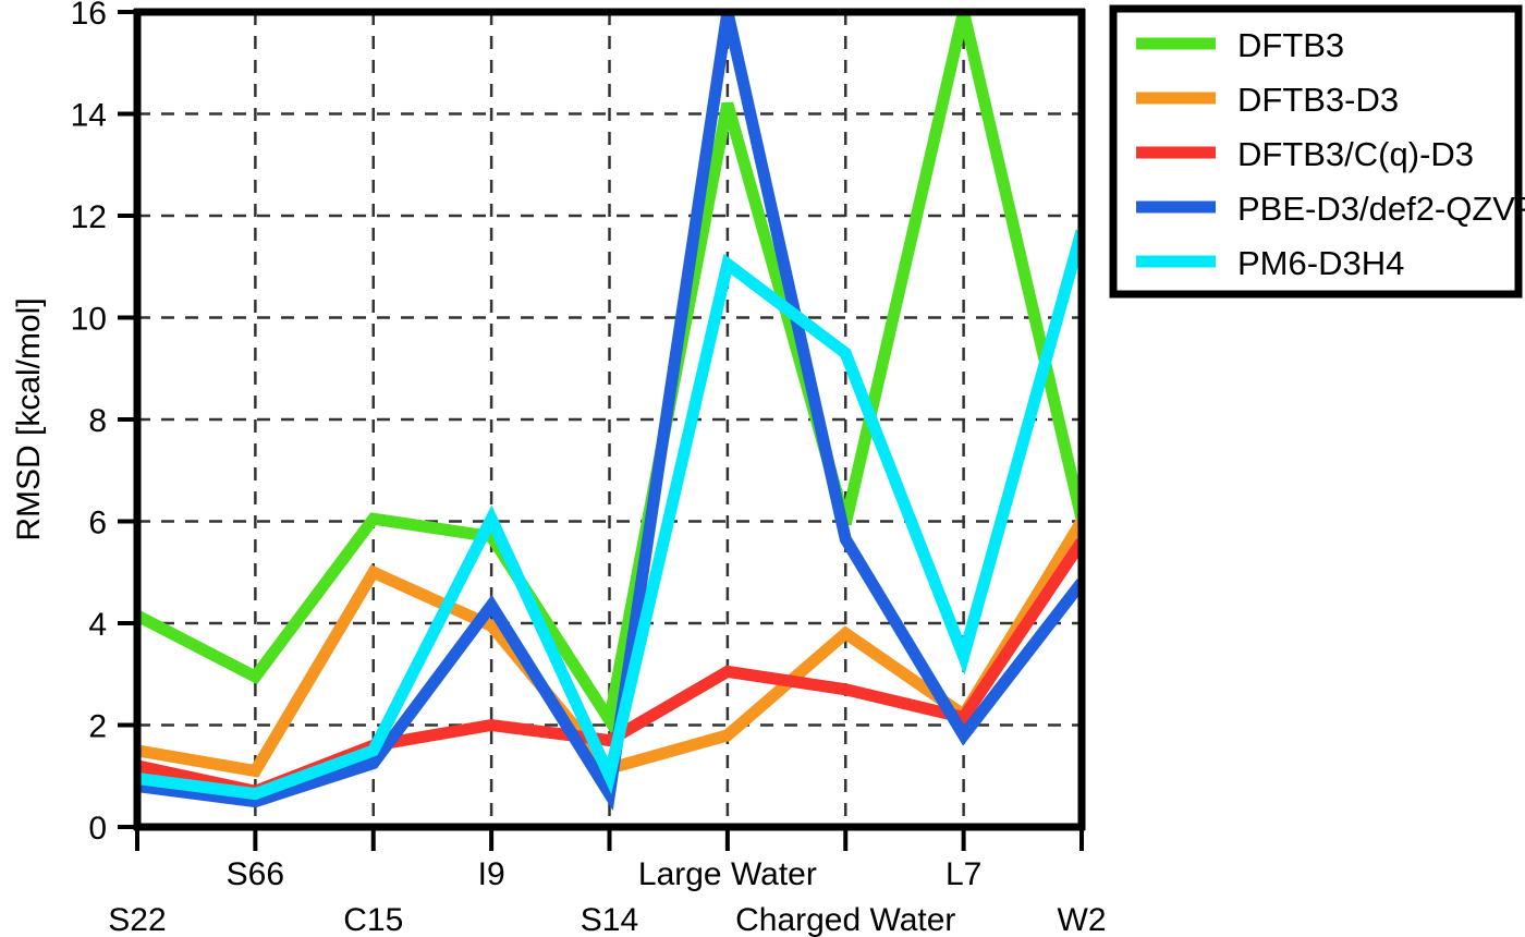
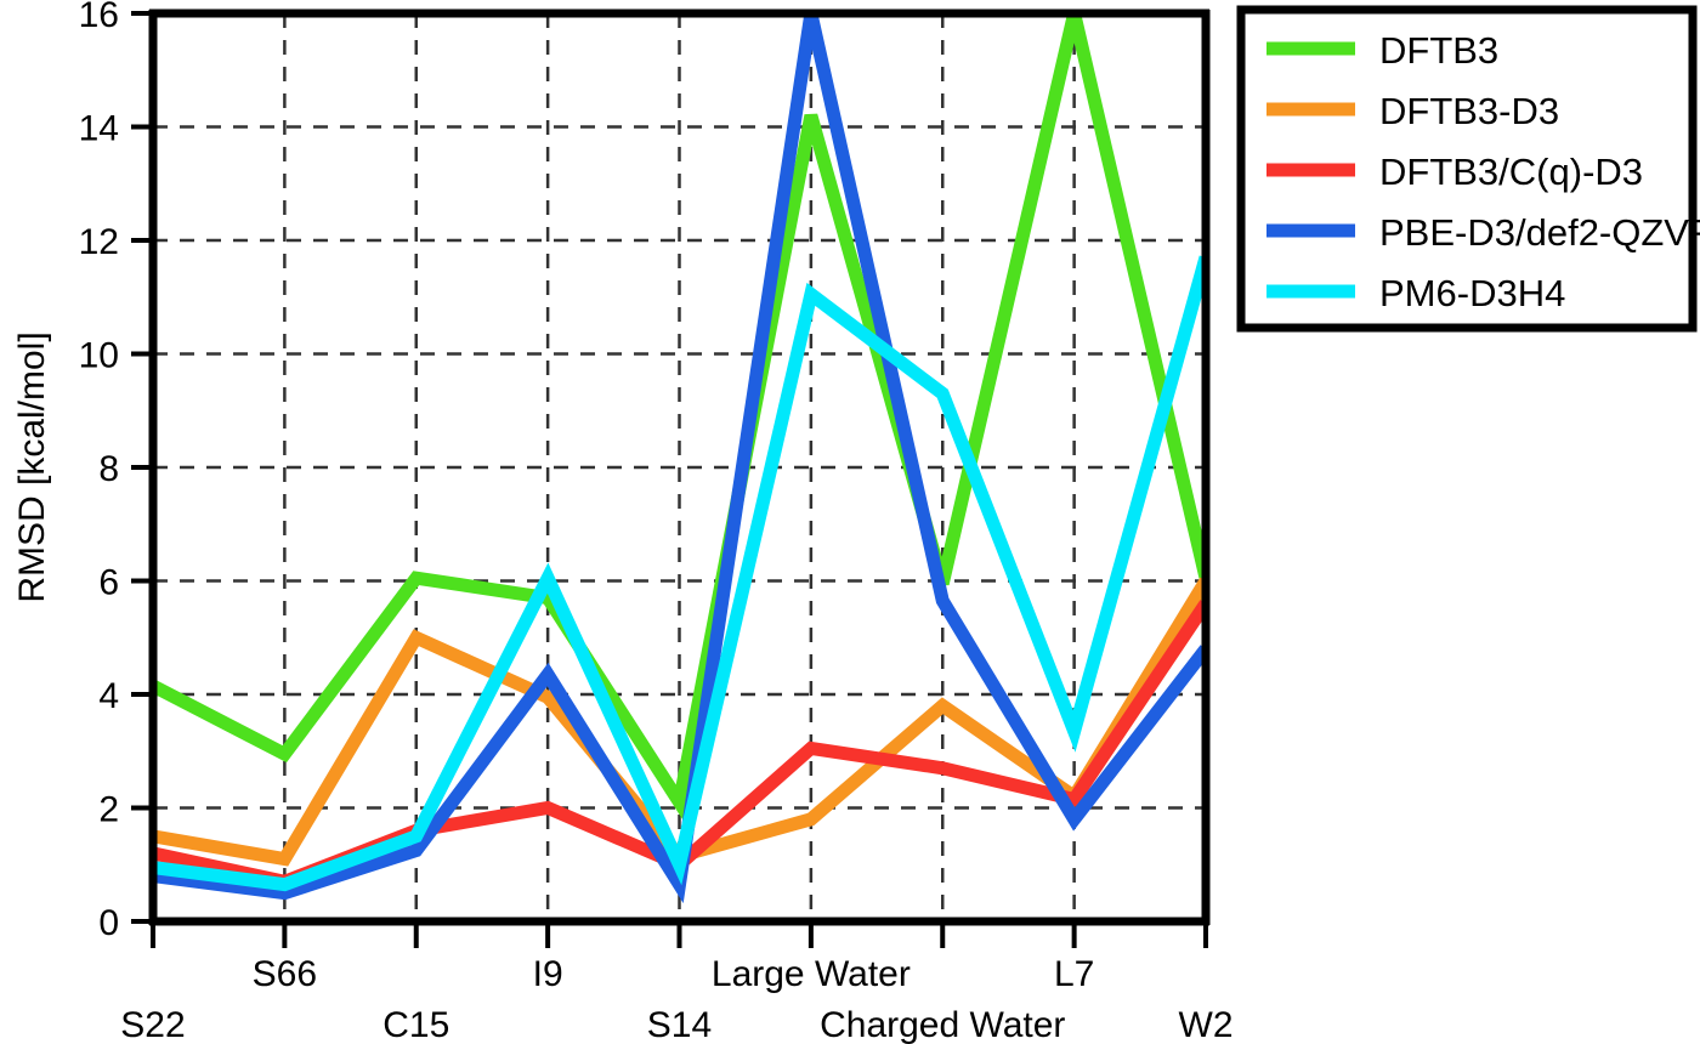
DFTB3/C(q)-D3/S14: 1.7 -> 1.0
